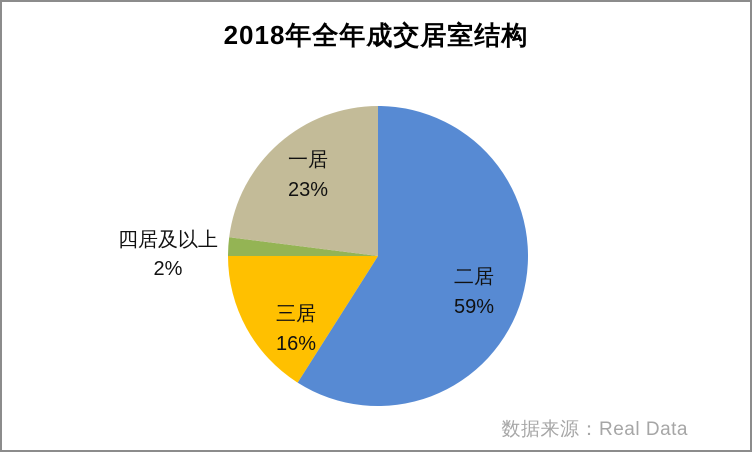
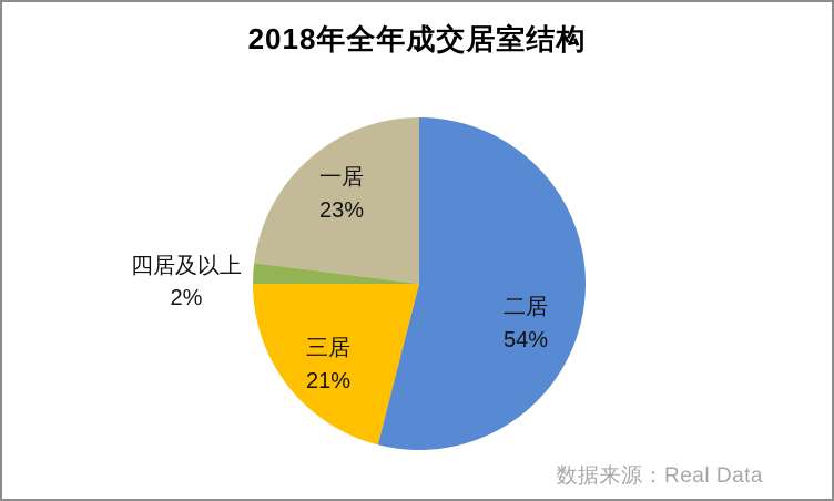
二居: 59% -> 54%
三居: 16% -> 21%
